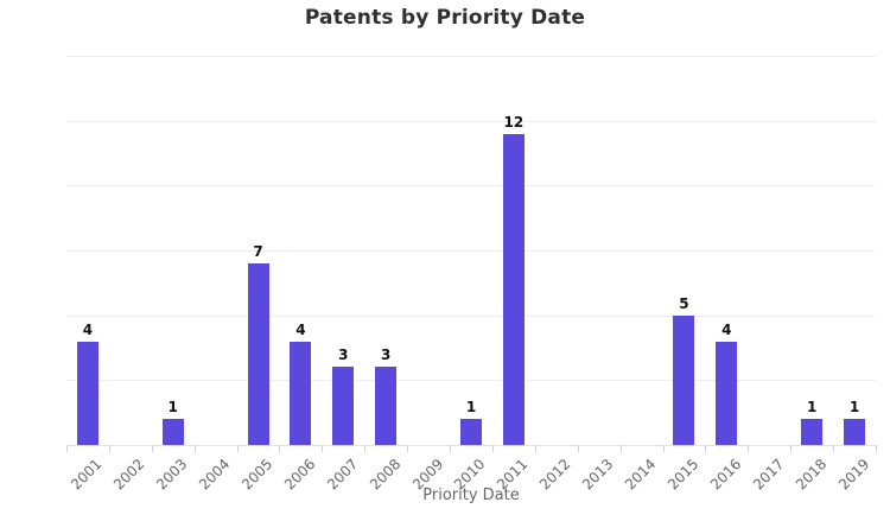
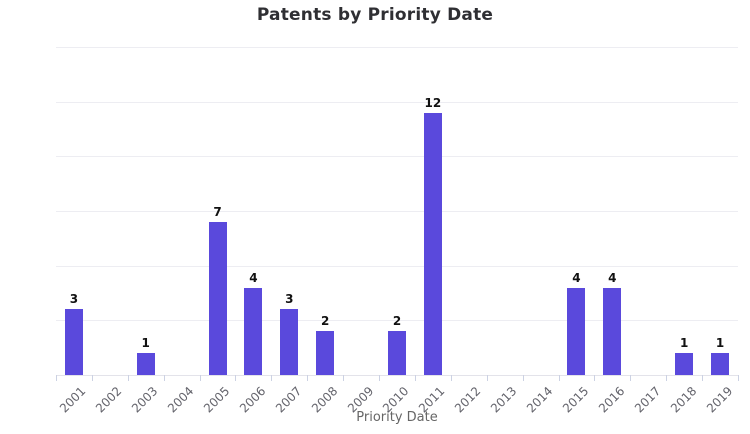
2001: 4 -> 3
2008: 3 -> 2
2010: 1 -> 2
2015: 5 -> 4
